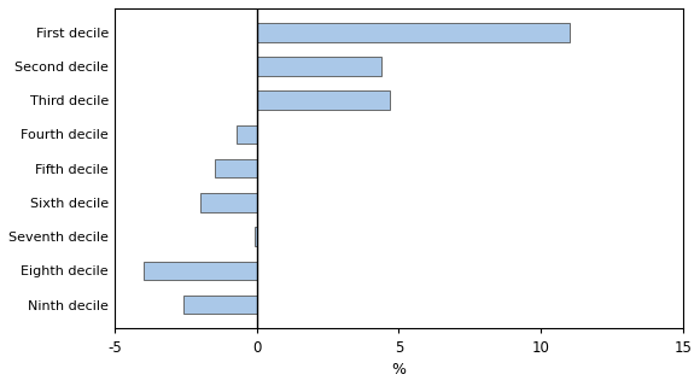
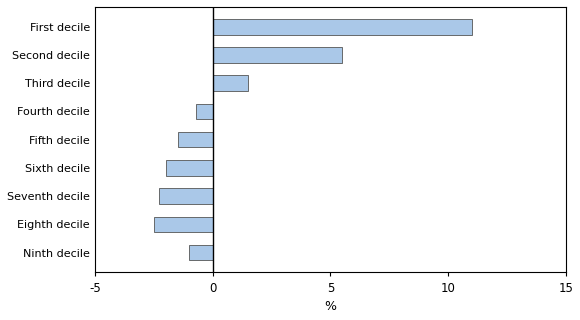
Second decile: 4.4 -> 5.5
Third decile: 4.7 -> 1.5
Seventh decile: -0.1 -> -2.3
Eighth decile: -4.0 -> -2.5
Ninth decile: -2.6 -> -1.0
